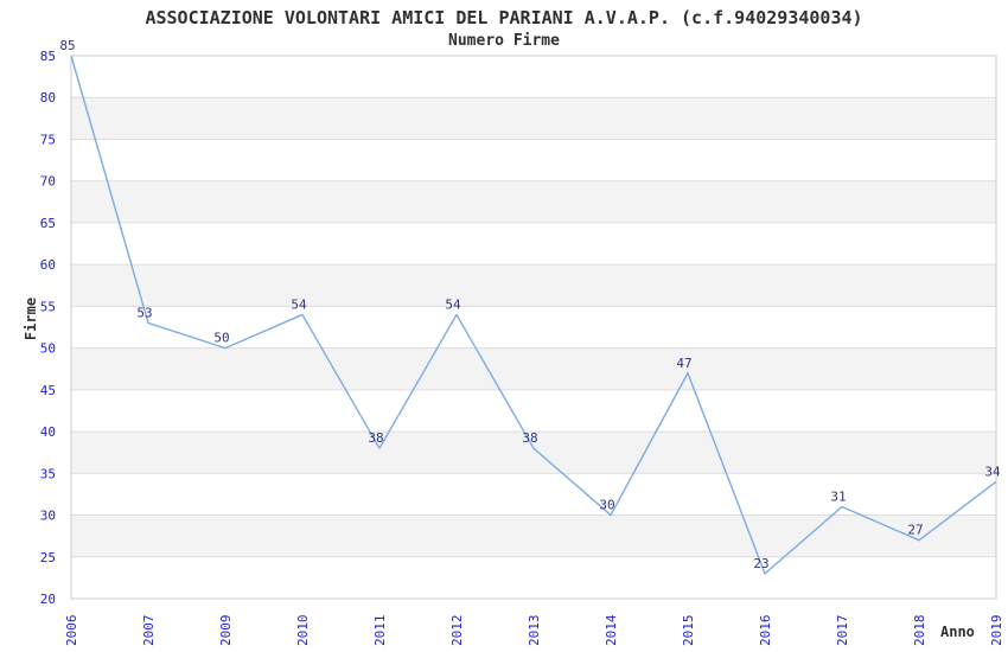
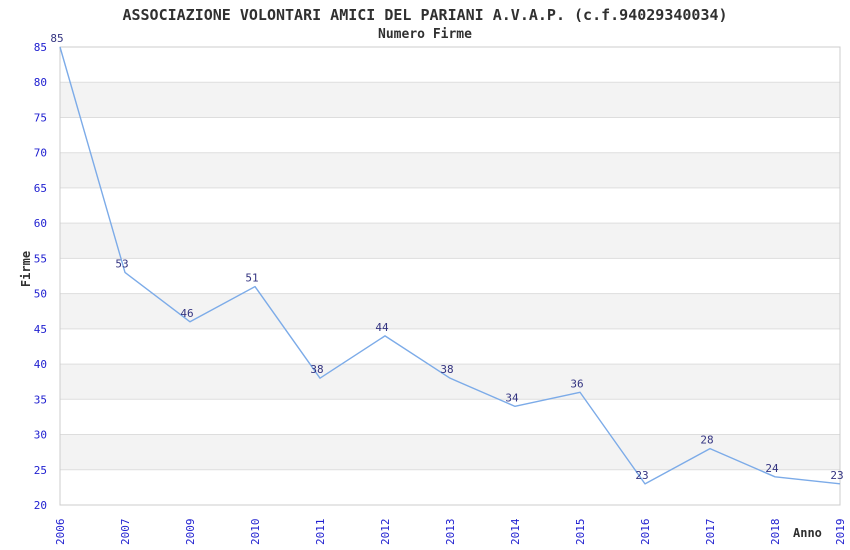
2009: 50 -> 46
2010: 54 -> 51
2012: 54 -> 44
2014: 30 -> 34
2015: 47 -> 36
2017: 31 -> 28
2018: 27 -> 24
2019: 34 -> 23
